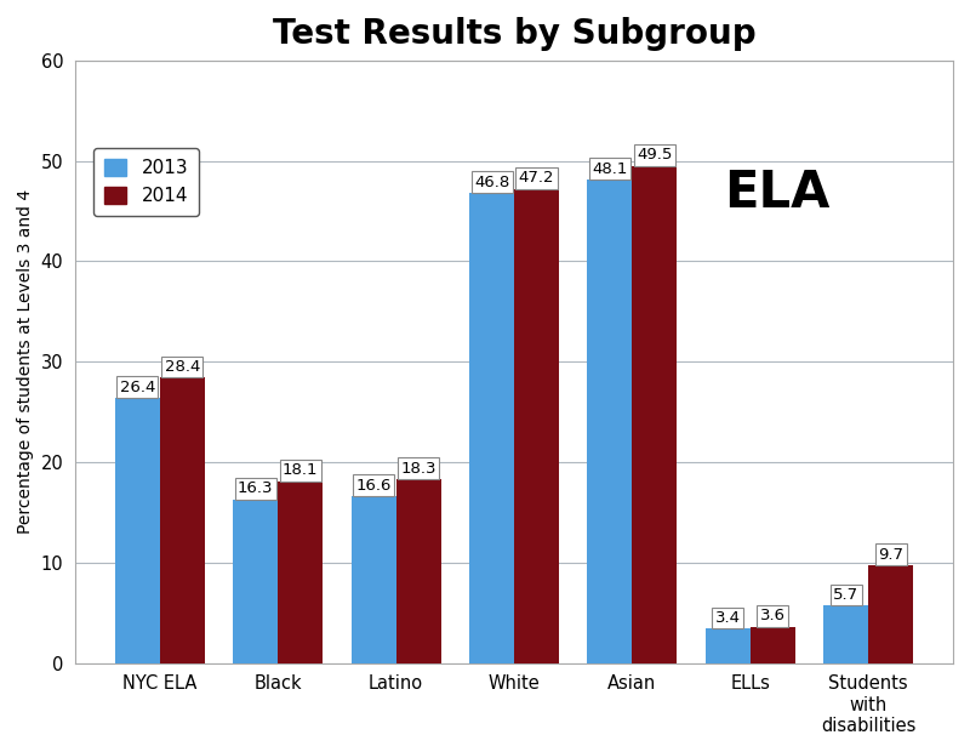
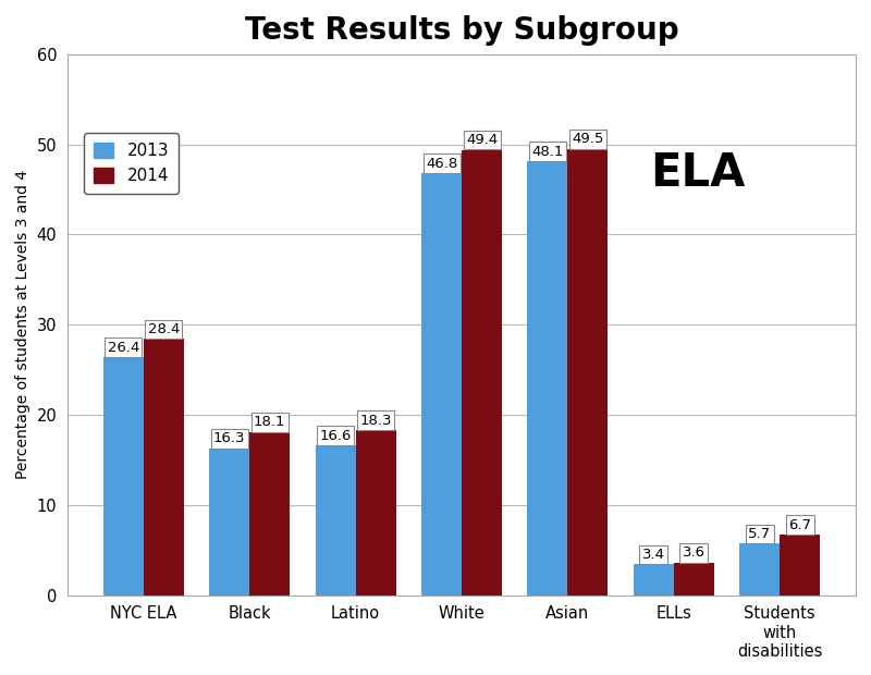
2014/White: 47.2 -> 49.4
2014/Students with disabilities: 9.7 -> 6.7
